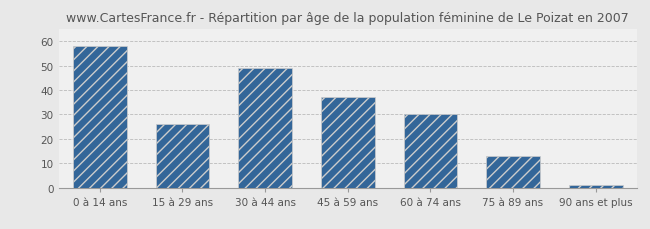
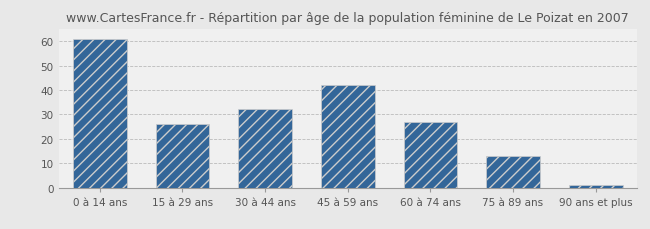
0 à 14 ans: 58 -> 61
30 à 44 ans: 49 -> 32
45 à 59 ans: 37 -> 42
60 à 74 ans: 30 -> 27
